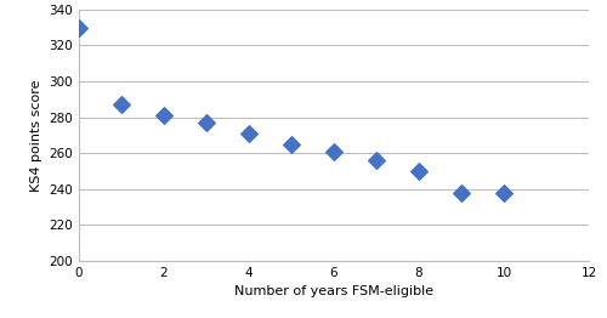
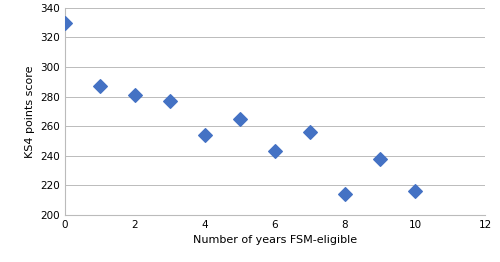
4: 271 -> 254
6: 261 -> 243
8: 250 -> 214
10: 238 -> 216
